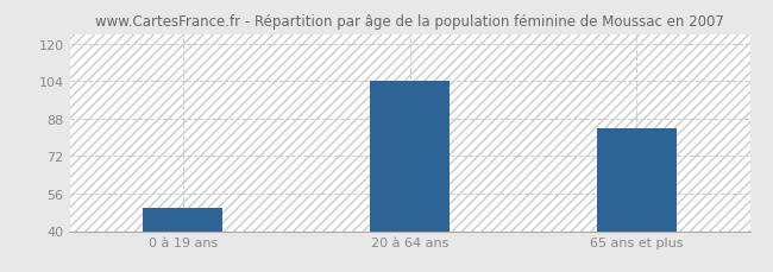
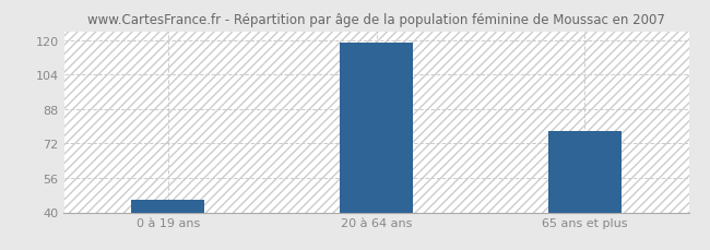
0 à 19 ans: 50 -> 46
20 à 64 ans: 104 -> 119
65 ans et plus: 84 -> 78
